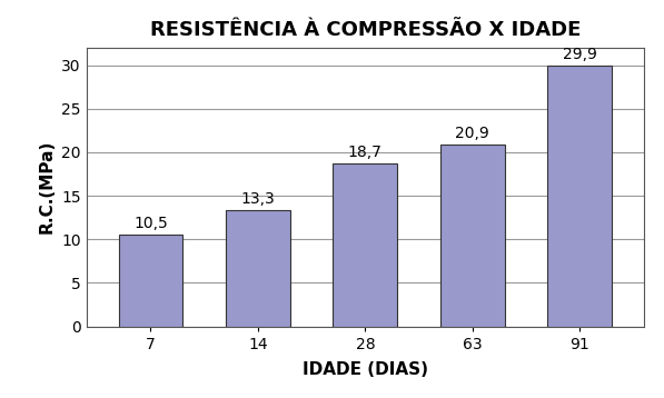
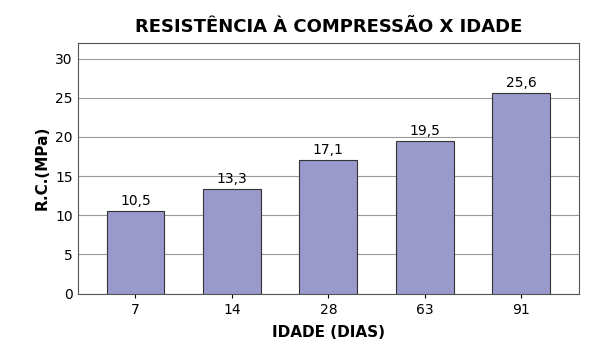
28: 18,7 -> 17,1
63: 20,9 -> 19,5
91: 29,9 -> 25,6
